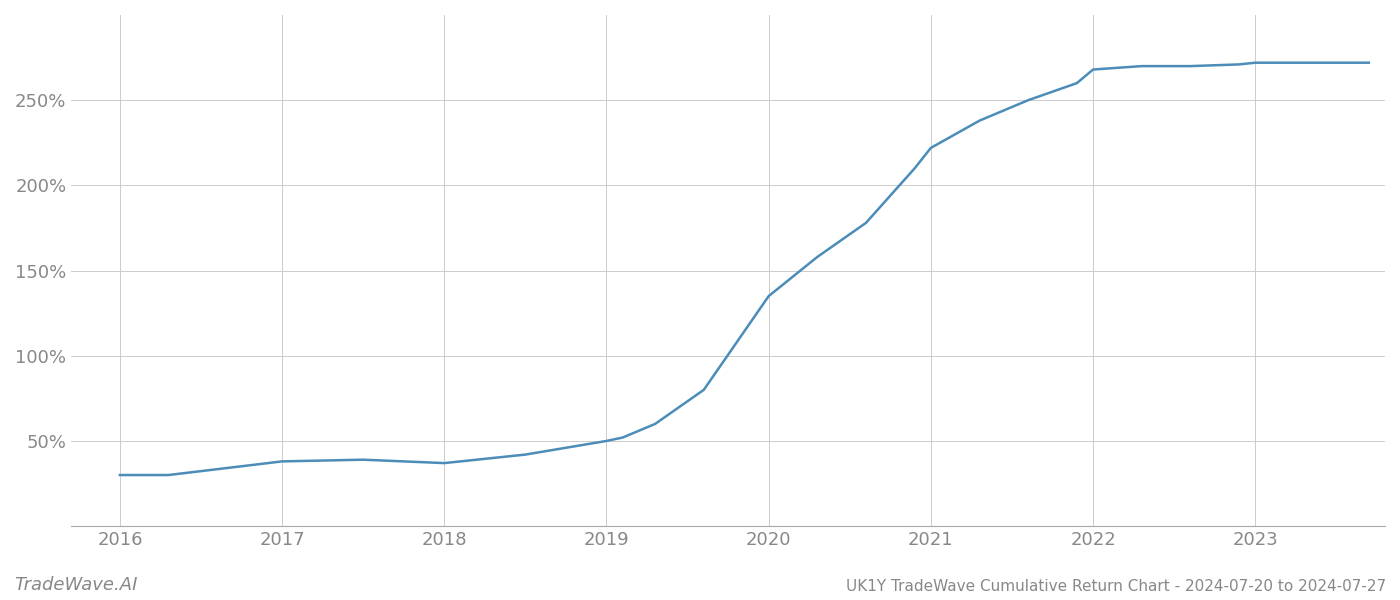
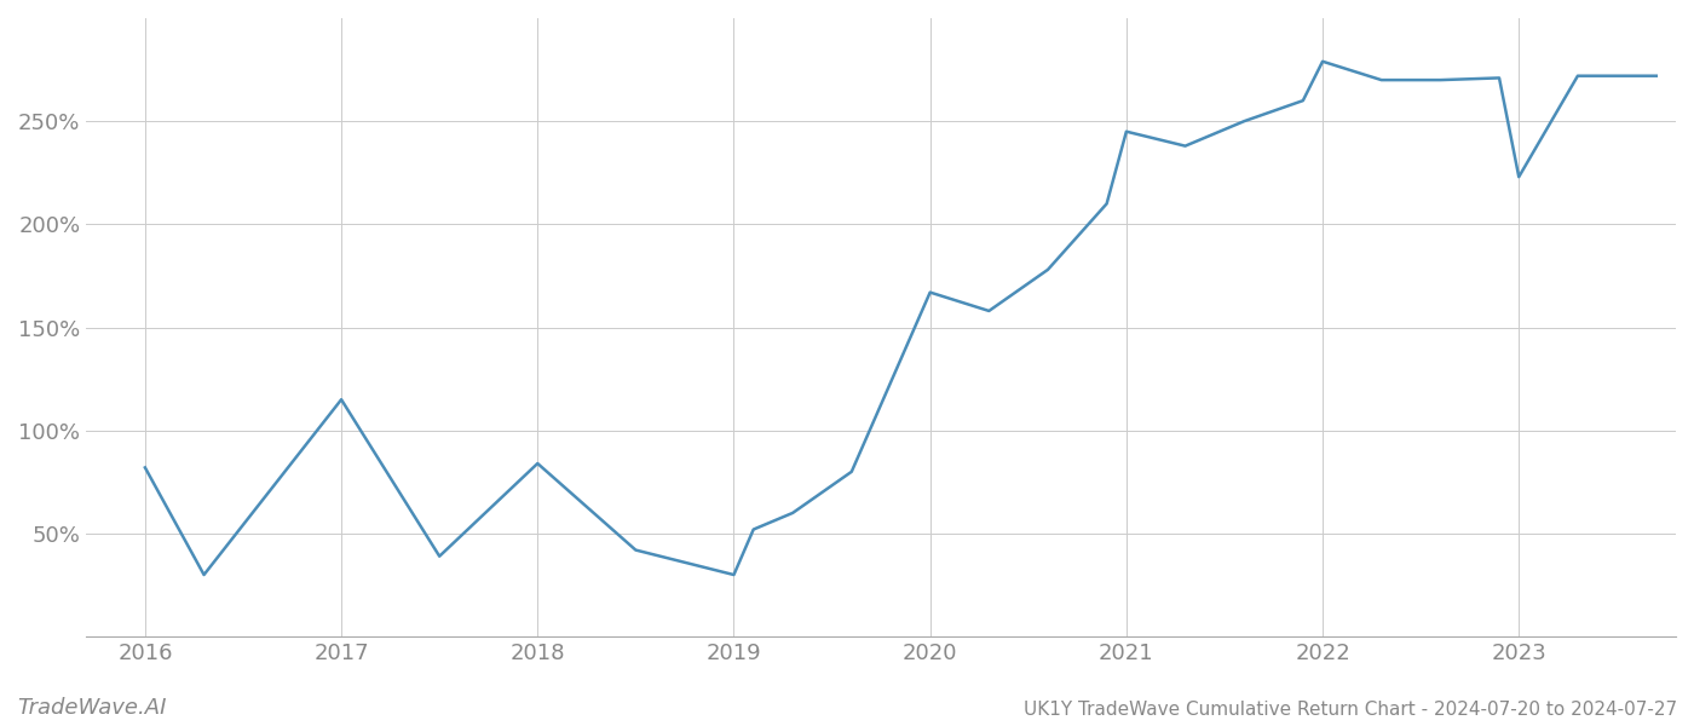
2016: 30% -> 82%
2017: 38% -> 115%
2018: 37% -> 84%
2019: 50% -> 30%
2020: 135% -> 167%
2021: 222% -> 245%
2022: 268% -> 279%
2023: 272% -> 223%
